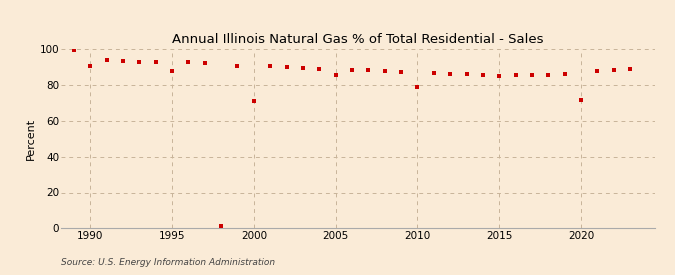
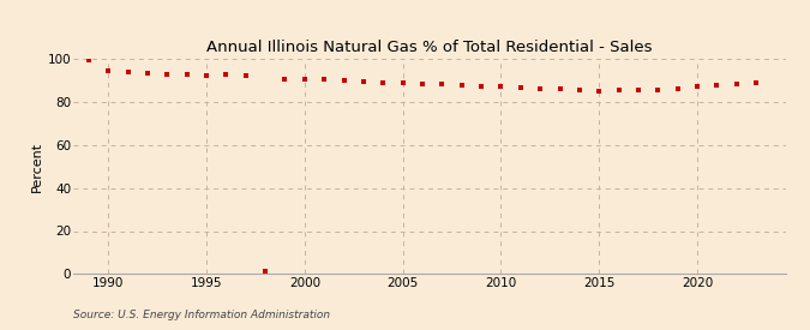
1990: 91 -> 94
1995: 88 -> 92
2000: 71 -> 91
2005: 86 -> 89
2010: 79 -> 87
2020: 72 -> 88
